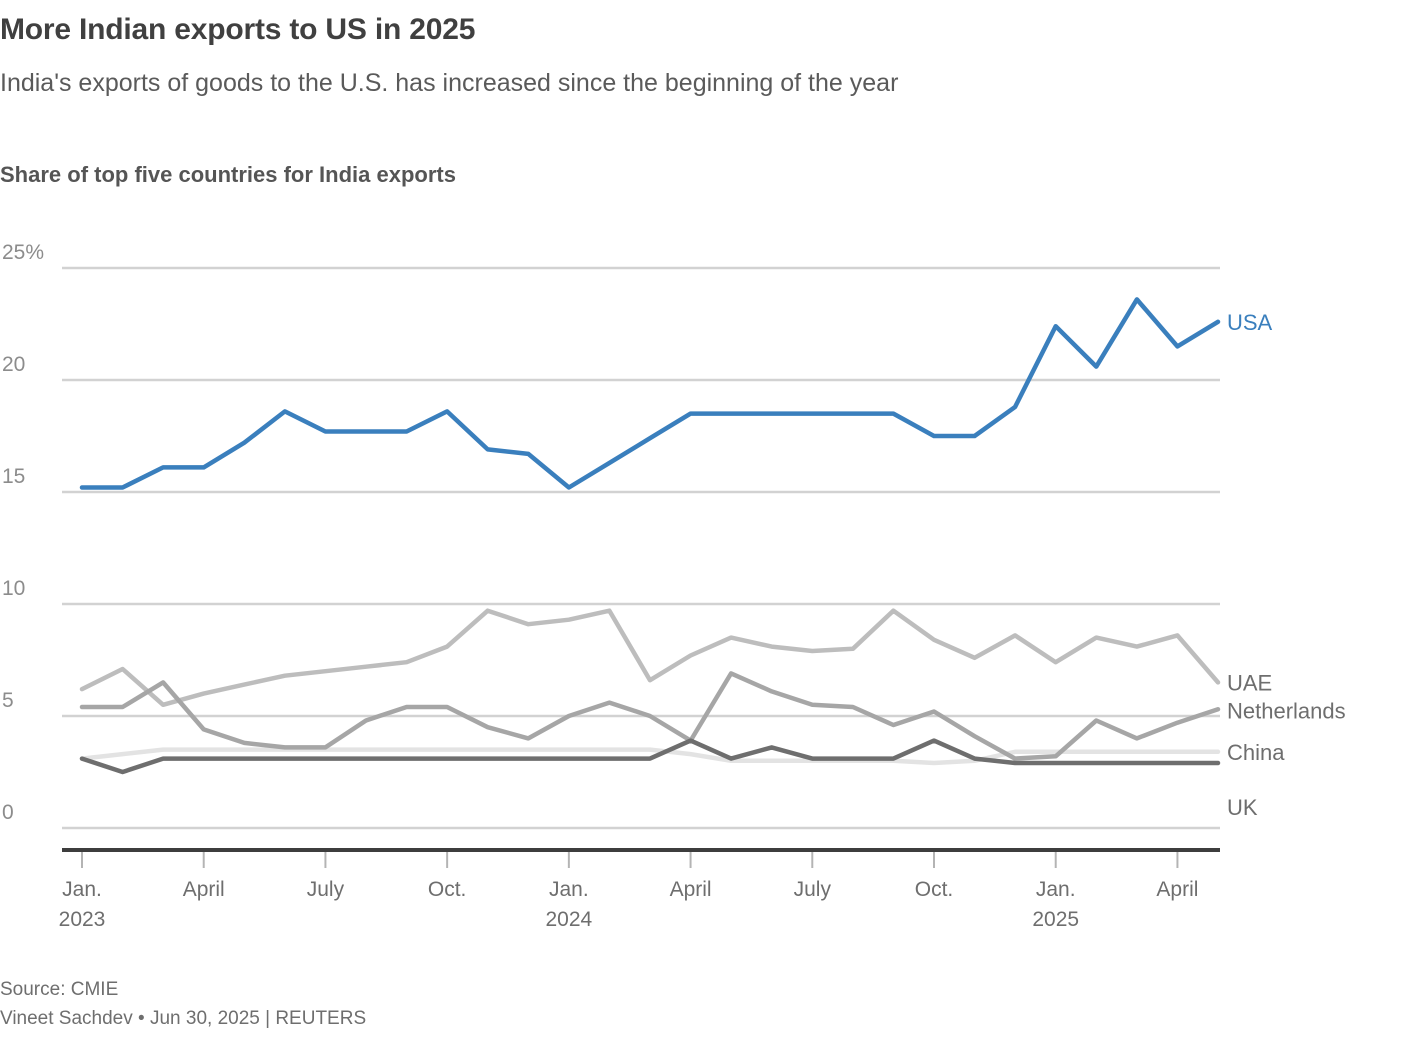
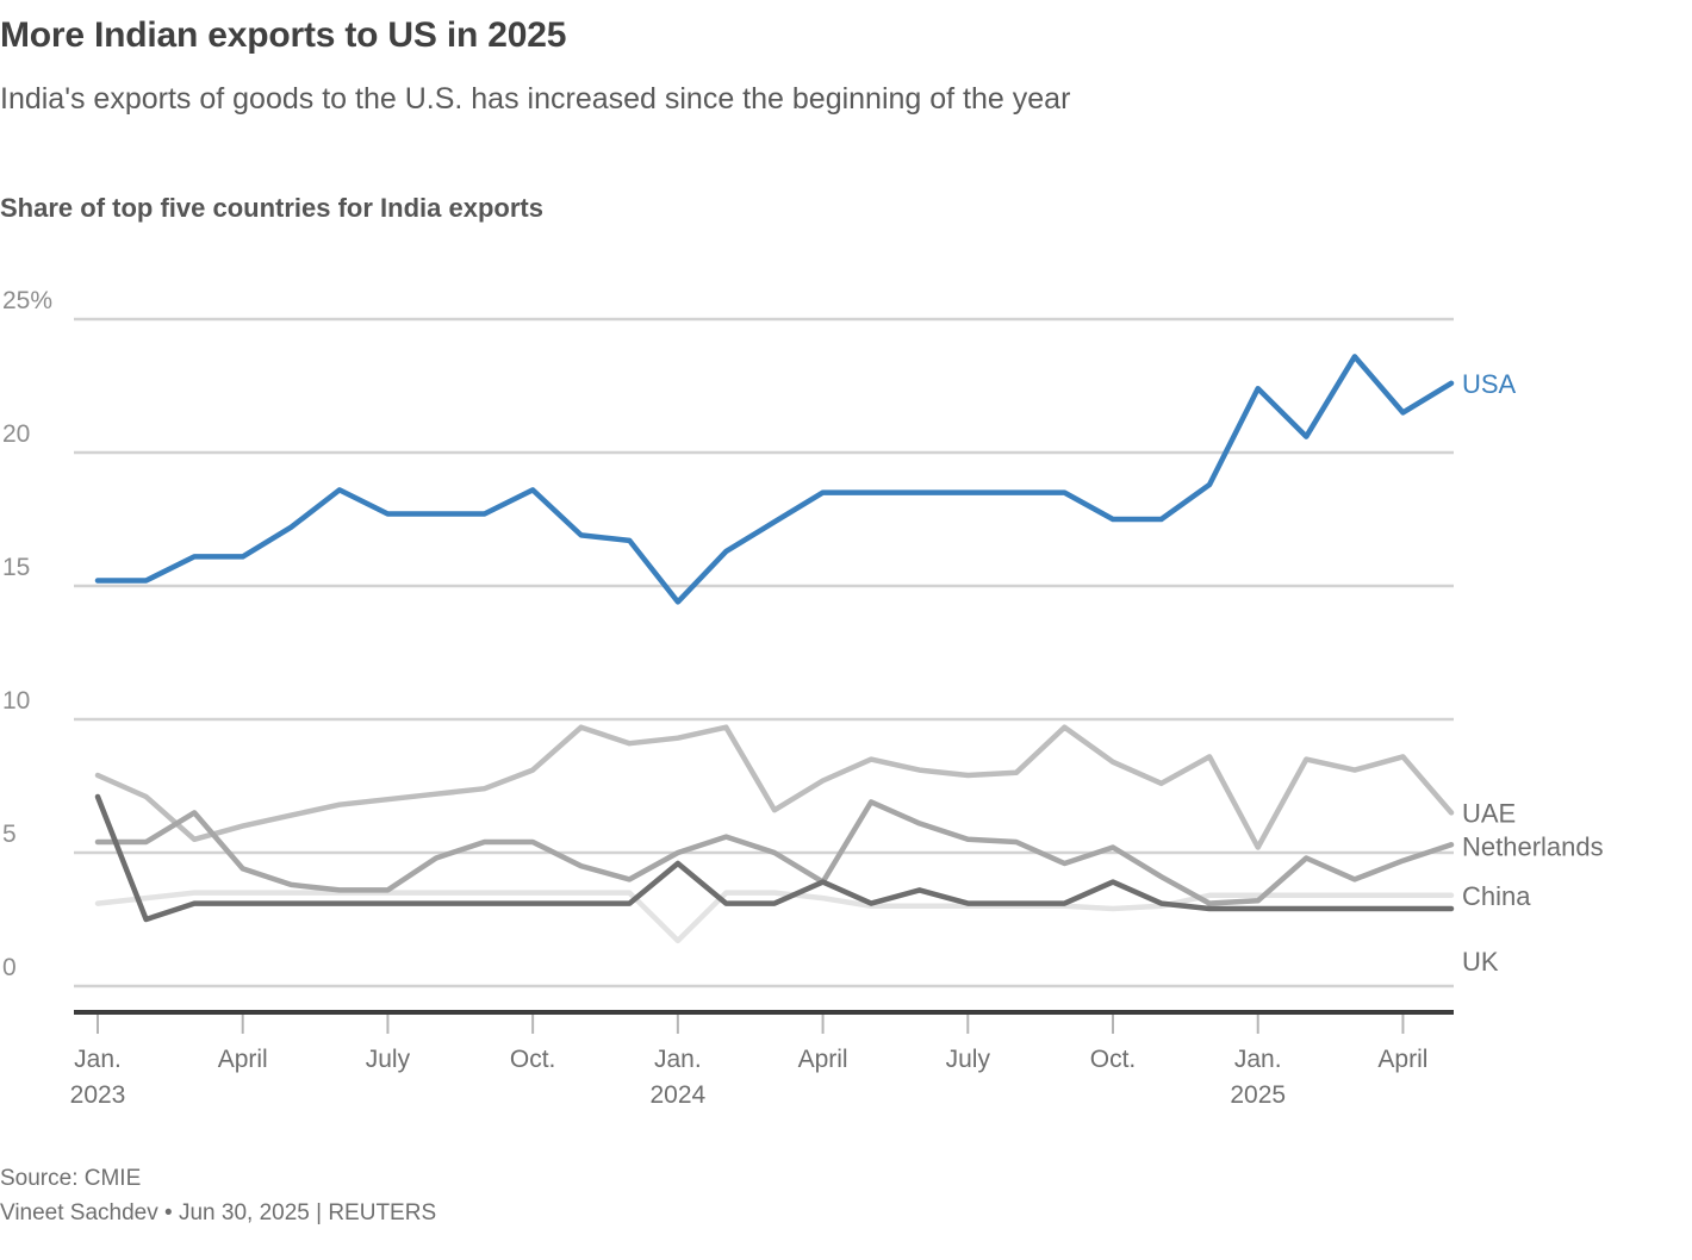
UAE/Jan. 2023: 6.2% -> 7.9%
UK/Jan. 2023: 3.1% -> 7.1%
USA/Jan. 2024: 15.2% -> 14.4%
China/Jan. 2024: 3.5% -> 1.7%
UK/Jan. 2024: 3.1% -> 4.6%
UAE/Jan. 2025: 7.4% -> 5.2%
